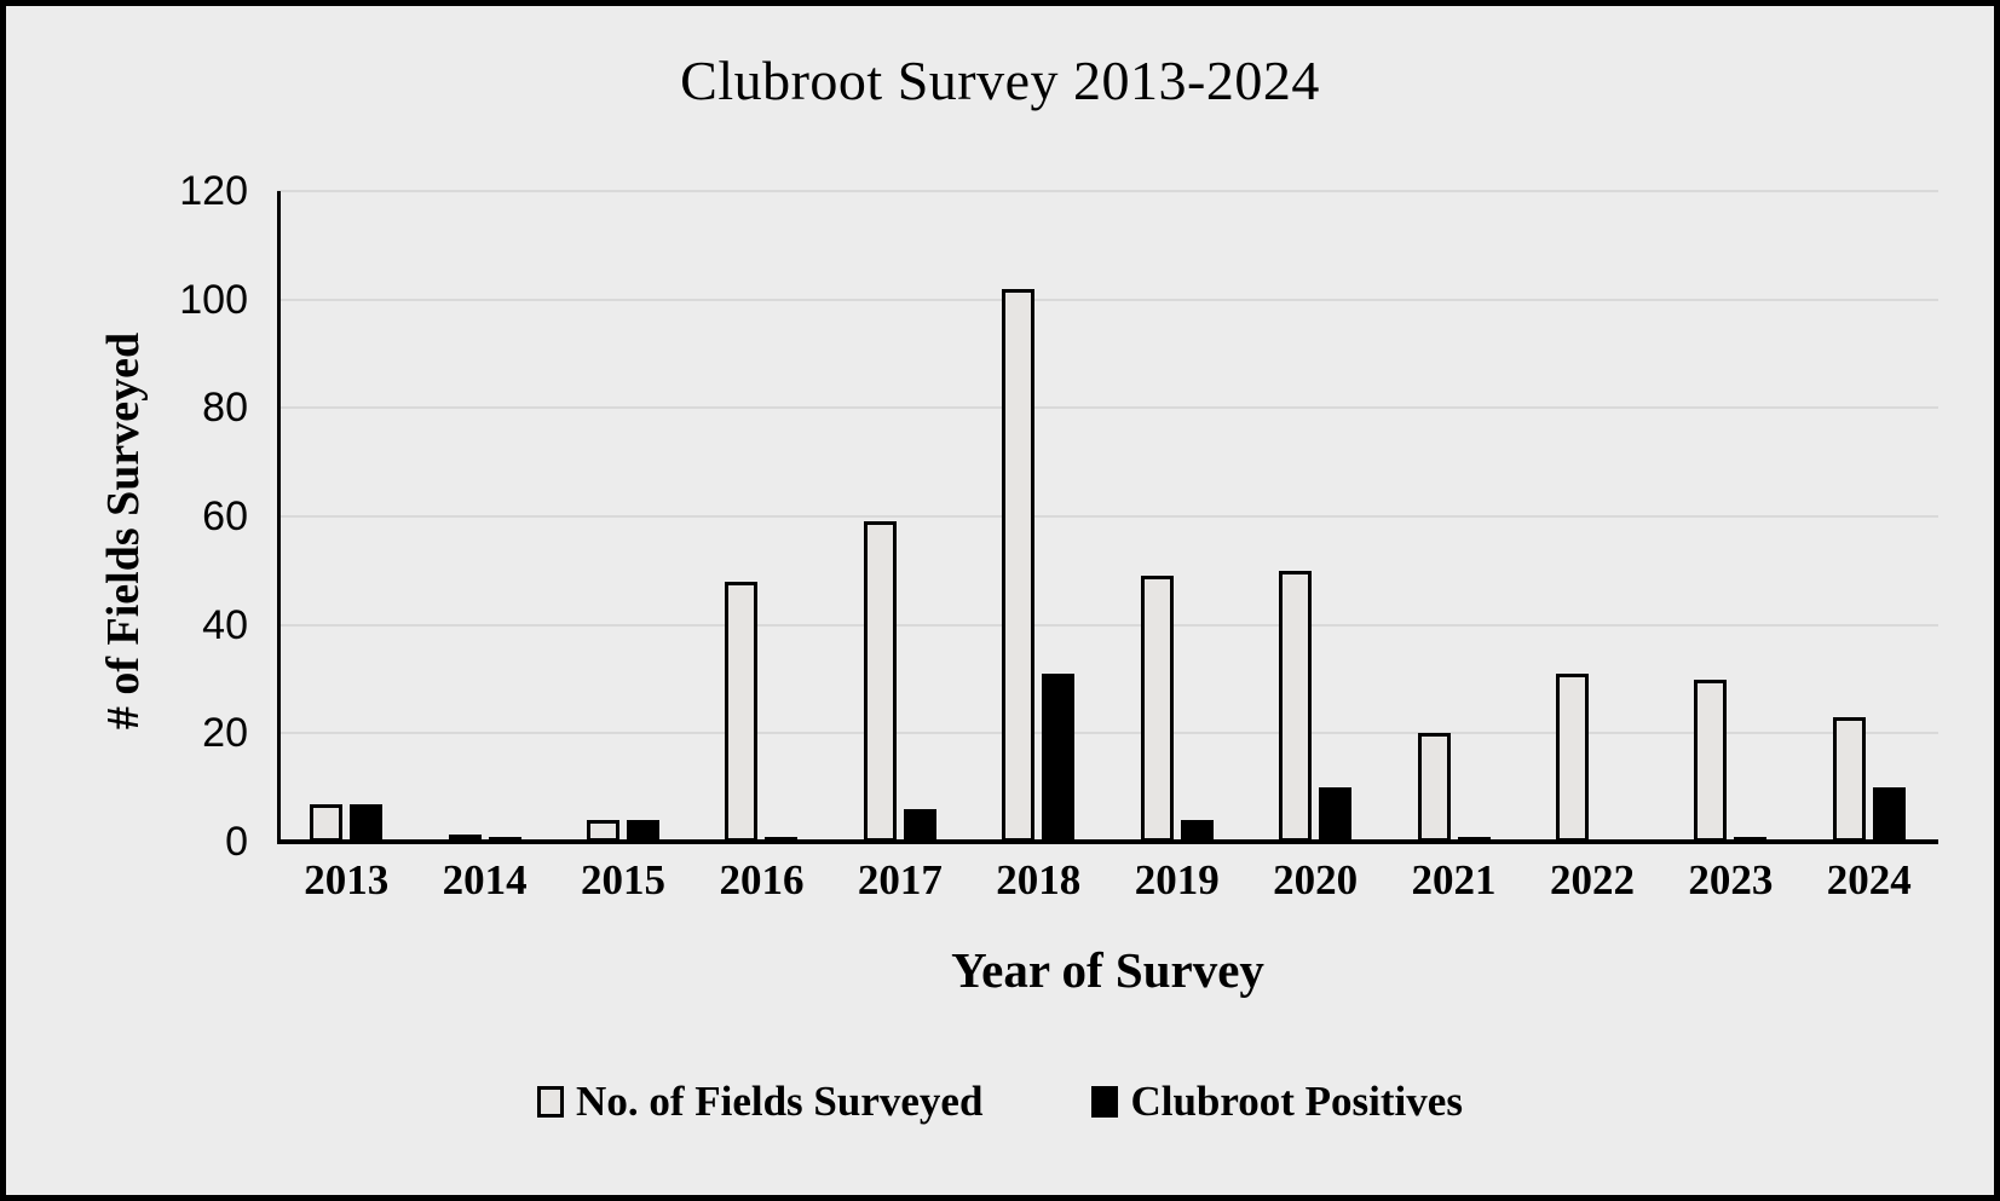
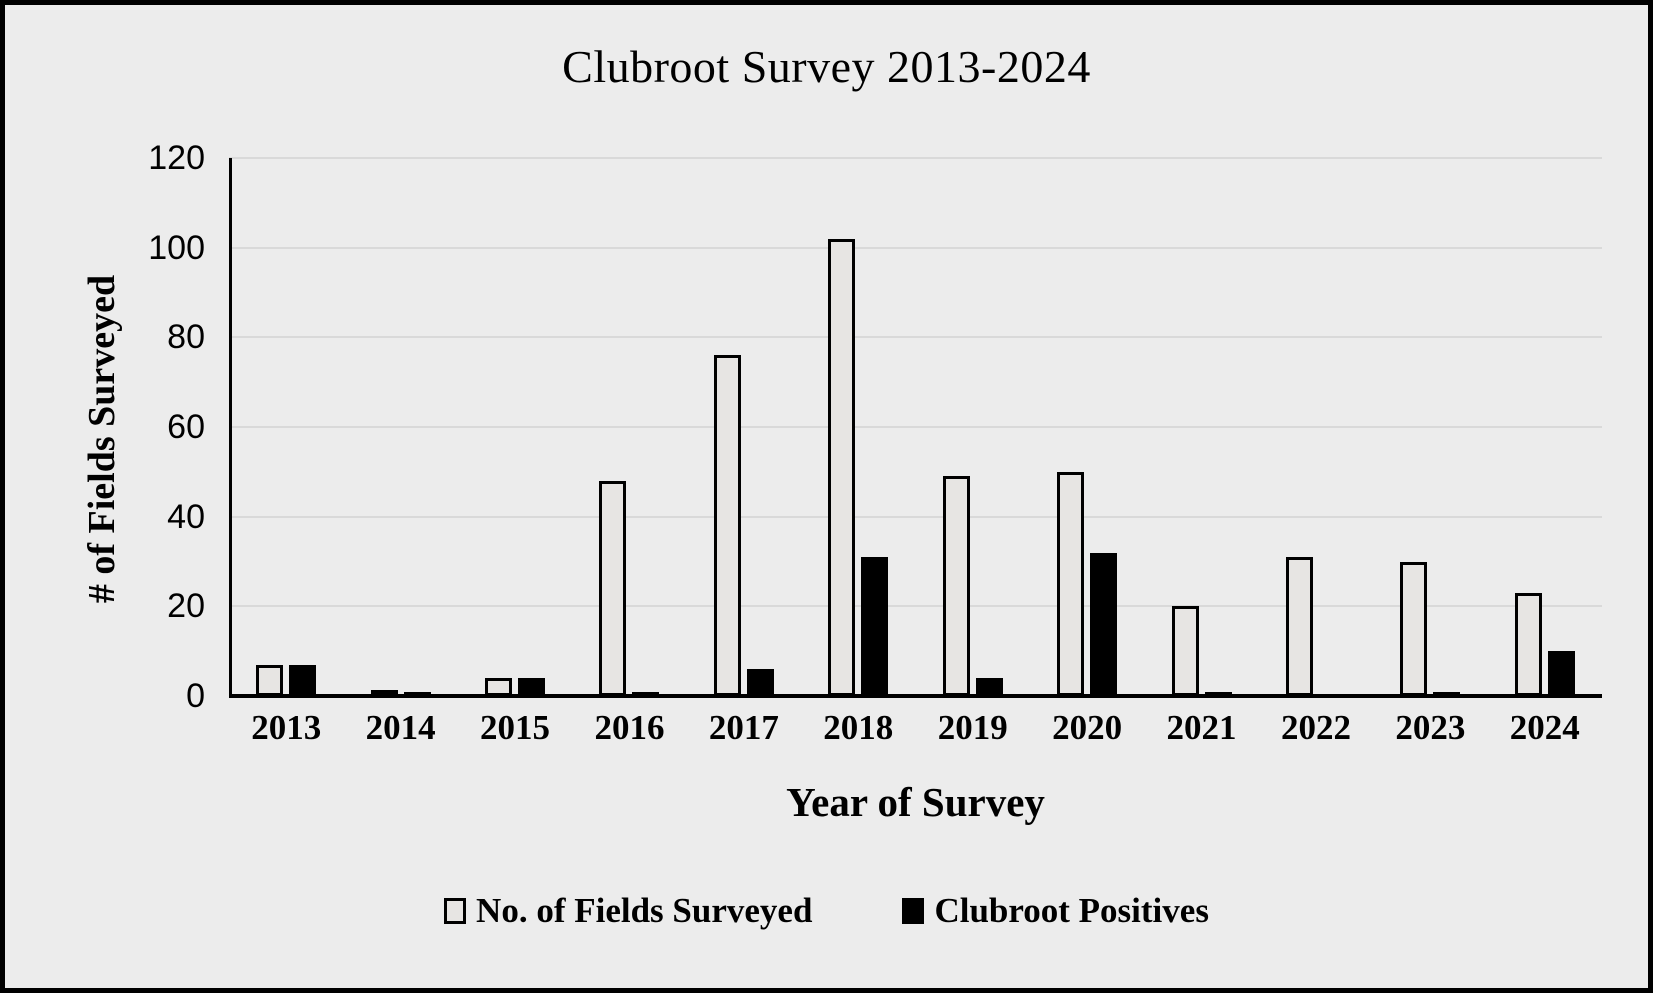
No. of Fields Surveyed/2017: 59 -> 76
Clubroot Positives/2020: 10 -> 32
